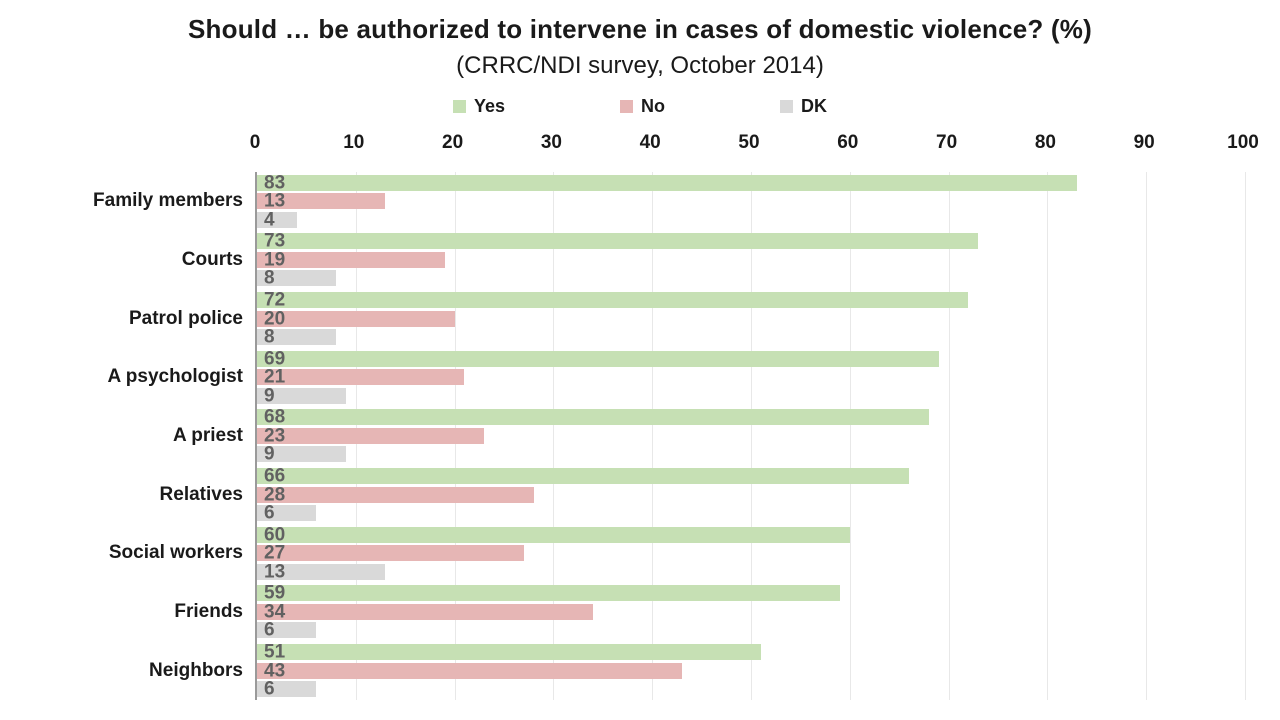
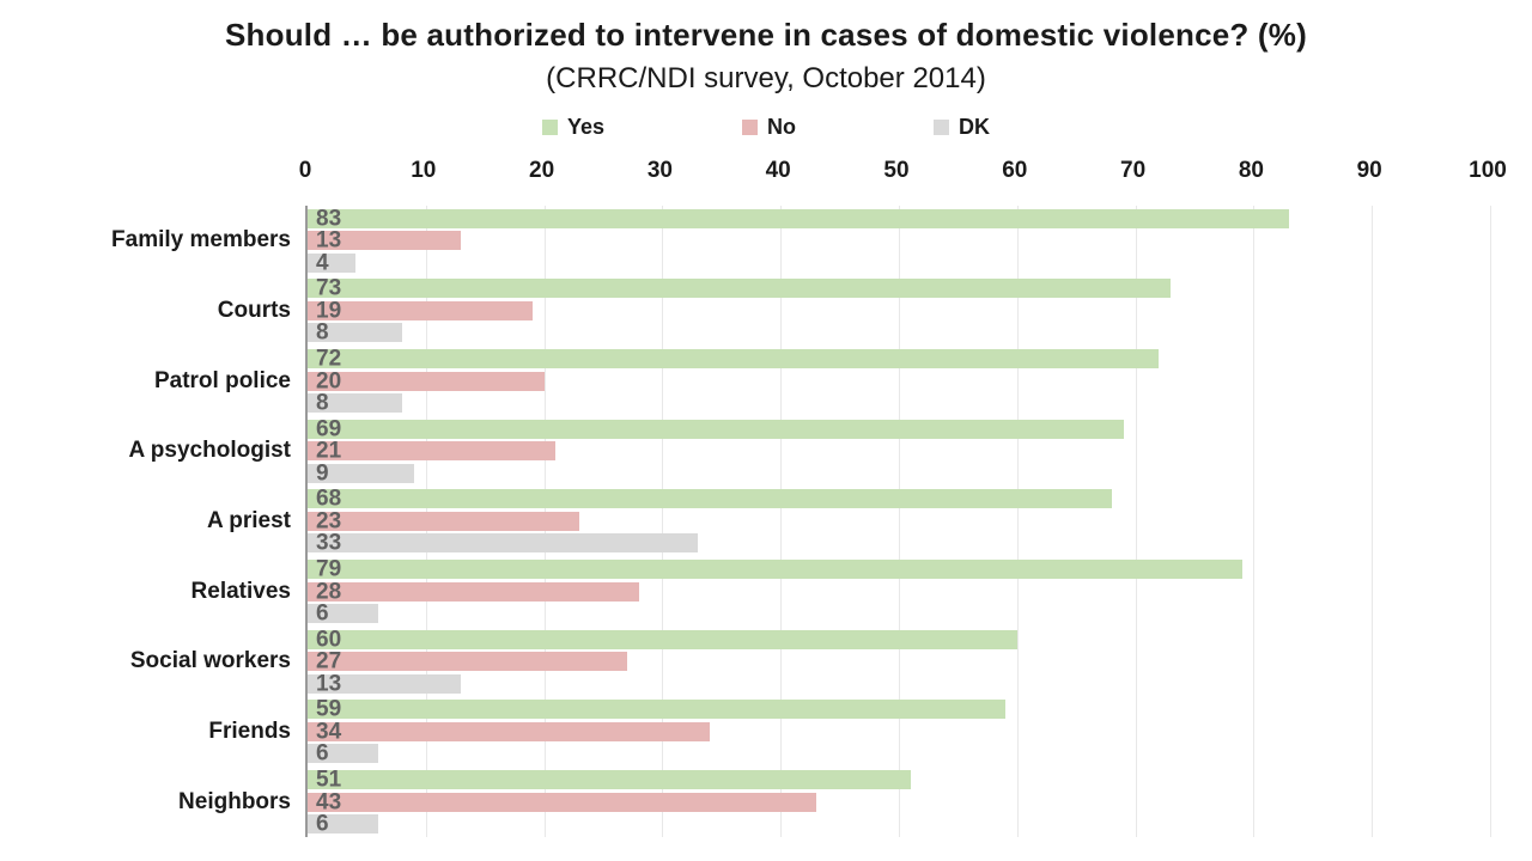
DK/A priest: 9 -> 33
Yes/Relatives: 66 -> 79
